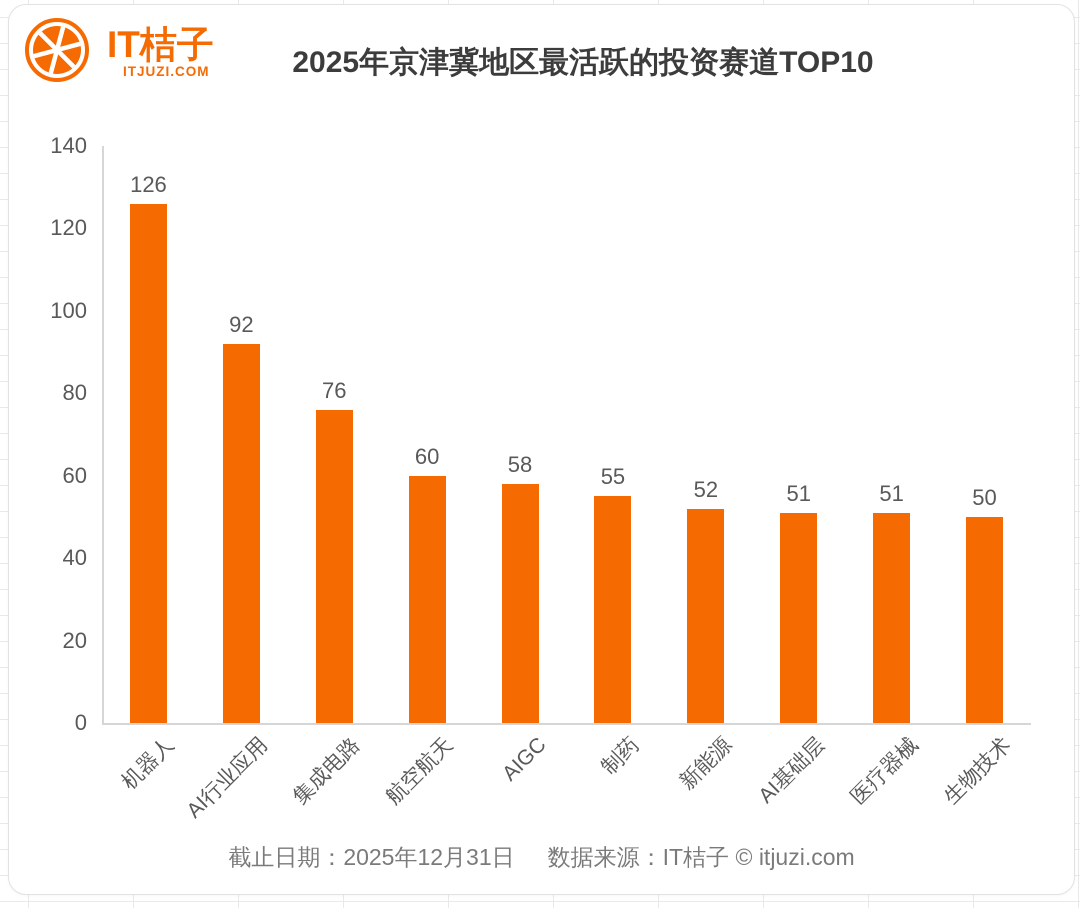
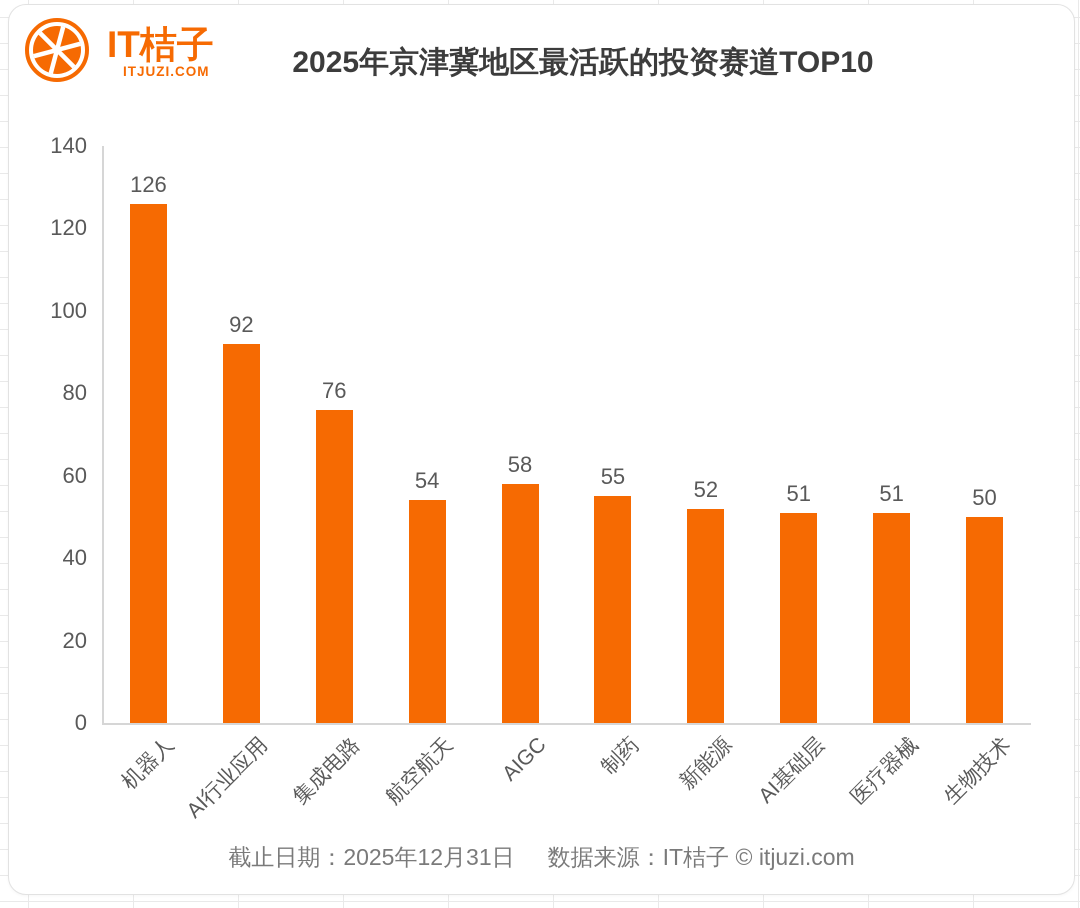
航空航天: 60 -> 54
